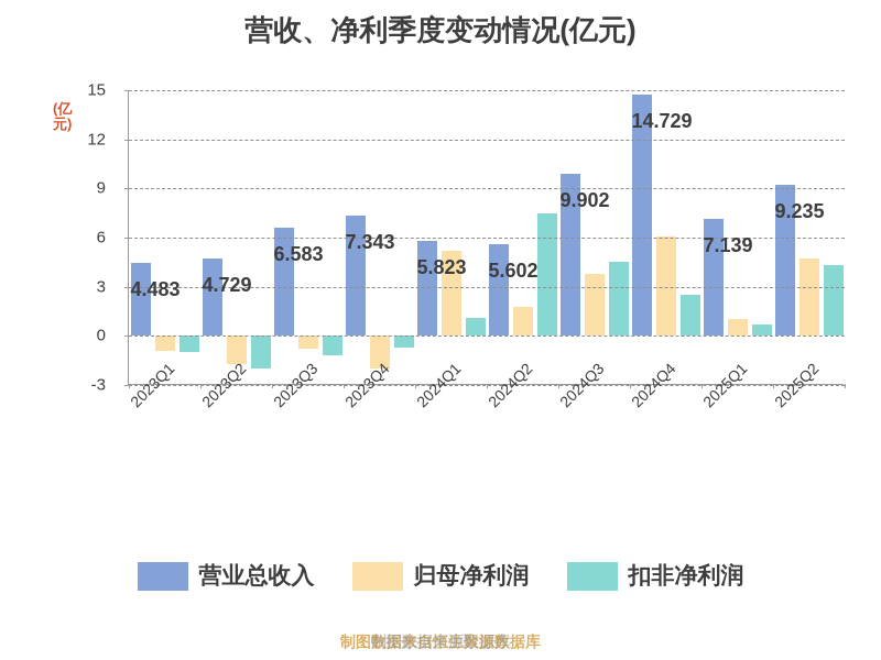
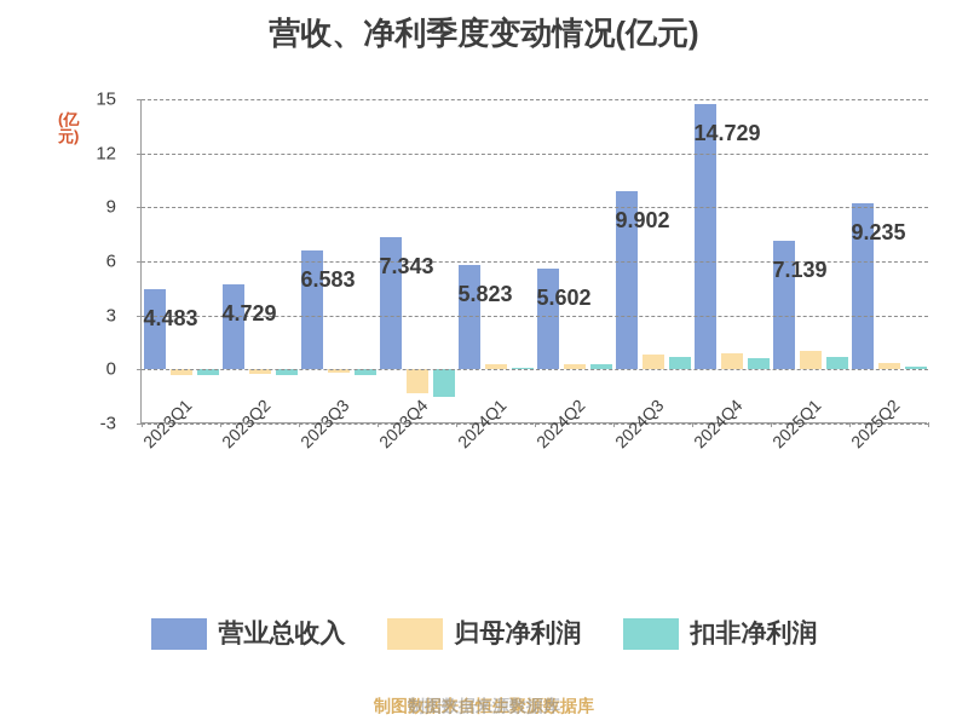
归母净利润/2023Q1: -0.9 -> -0.3
扣非净利润/2023Q1: -1.0 -> -0.3
归母净利润/2023Q2: -1.7 -> -0.2
扣非净利润/2023Q2: -2.0 -> -0.3
归母净利润/2023Q3: -0.8 -> -0.2
扣非净利润/2023Q3: -1.2 -> -0.3
归母净利润/2023Q4: -2.0 -> -1.4
扣非净利润/2023Q4: -0.7 -> -1.5
归母净利润/2024Q1: 5.2 -> 0.3
扣非净利润/2024Q1: 1.1 -> 0.1
归母净利润/2024Q2: 1.8 -> 0.3
扣非净利润/2024Q2: 7.5 -> 0.3
归母净利润/2024Q3: 3.8 -> 0.8
扣非净利润/2024Q3: 4.5 -> 0.7
归母净利润/2024Q4: 6.1 -> 0.9
扣非净利润/2024Q4: 2.5 -> 0.6
归母净利润/2025Q2: 4.7 -> 0.3
扣非净利润/2025Q2: 4.3 -> 0.2
